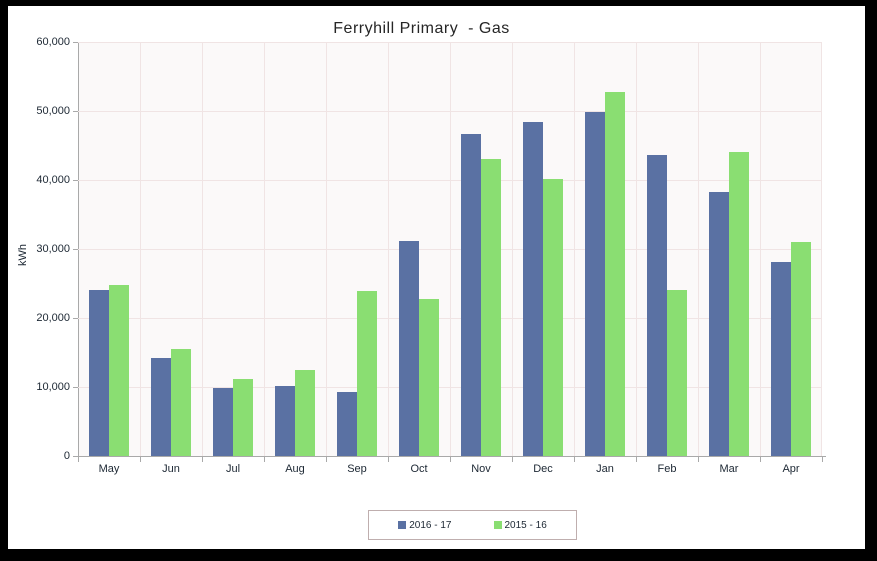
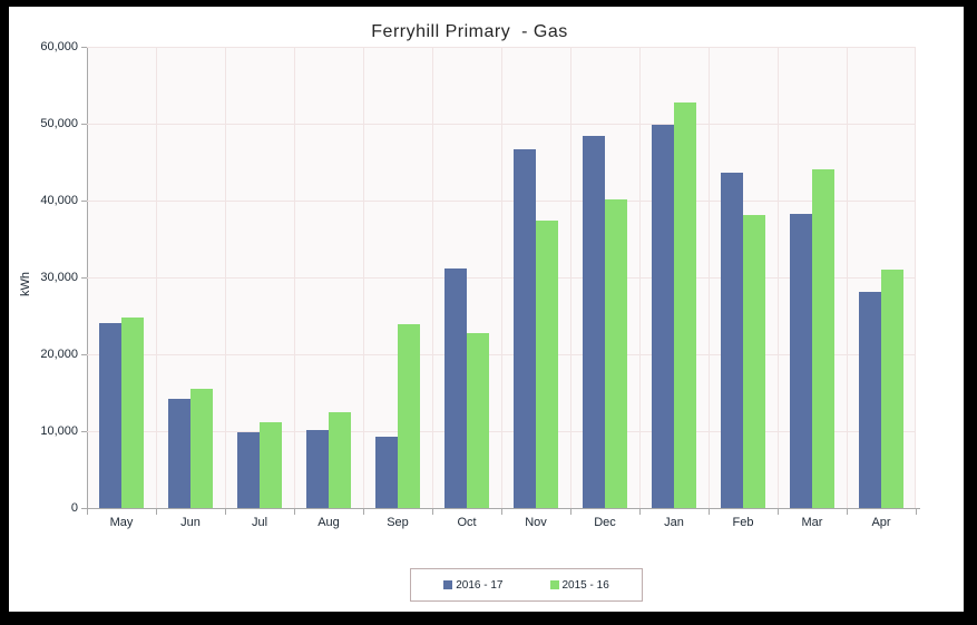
2015 - 16/Nov: 43000 -> 37000
2015 - 16/Feb: 24000 -> 38000
